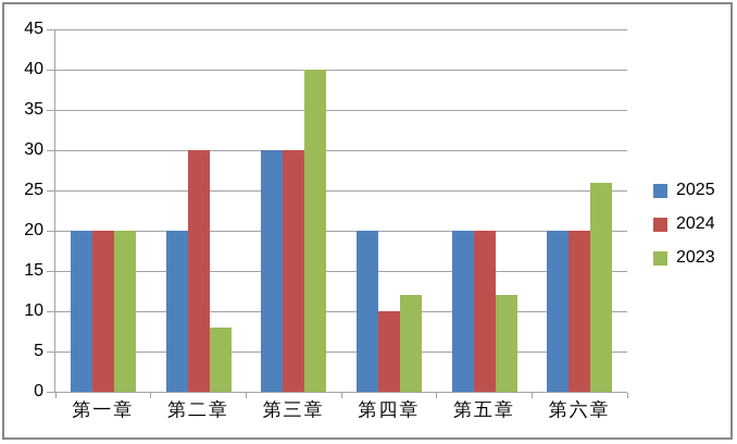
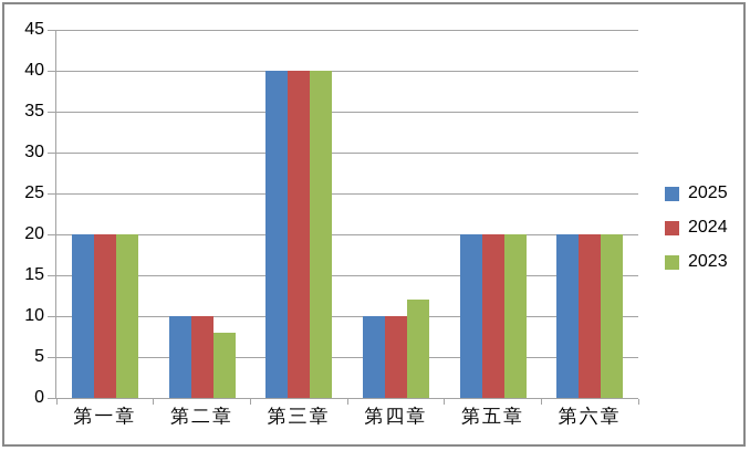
2025/第二章: 20 -> 10
2024/第二章: 30 -> 10
2025/第三章: 30 -> 40
2024/第三章: 30 -> 40
2025/第四章: 20 -> 10
2023/第五章: 12 -> 20
2023/第六章: 26 -> 20
